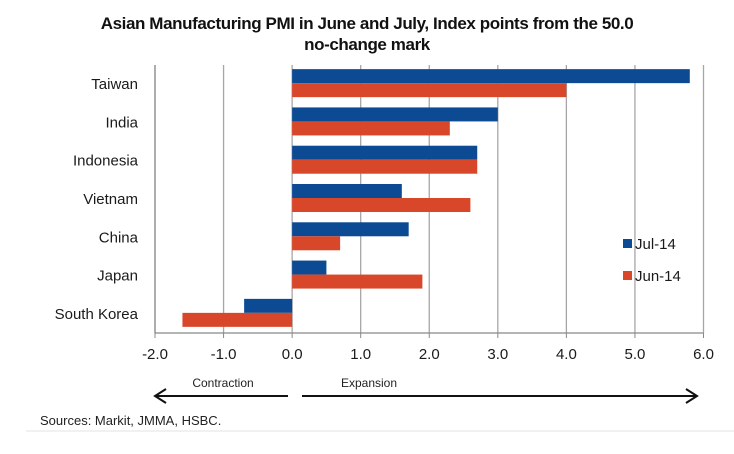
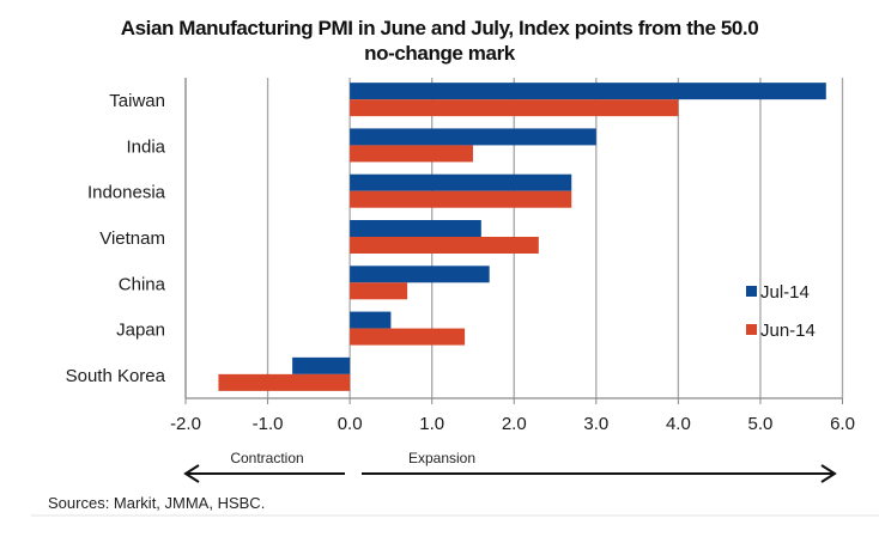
Jun-14/India: 2.3 -> 1.5
Jun-14/Vietnam: 2.6 -> 2.3
Jun-14/Japan: 1.9 -> 1.4
